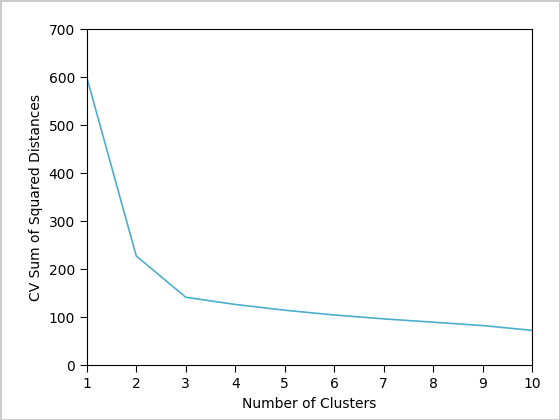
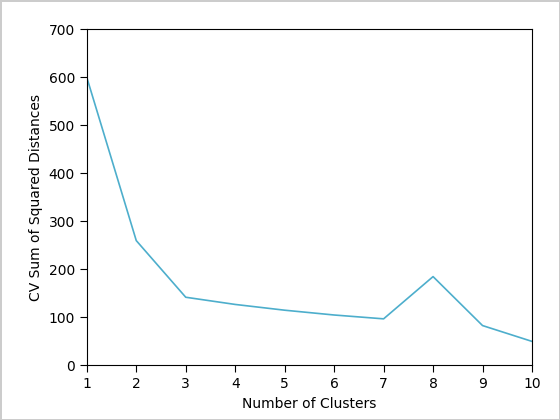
2: 228 -> 260
8: 90 -> 185
10: 73 -> 50
